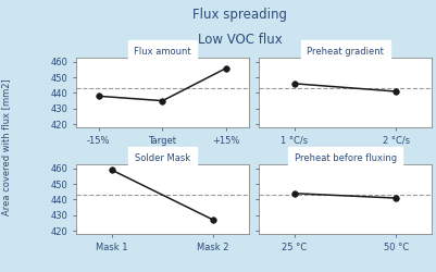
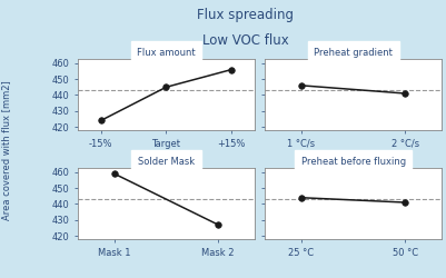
-15%: 438 -> 424
Target: 435 -> 445
